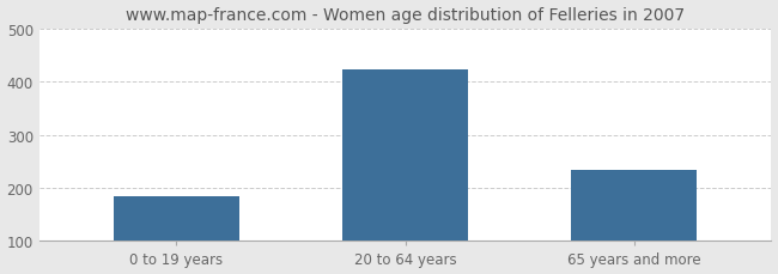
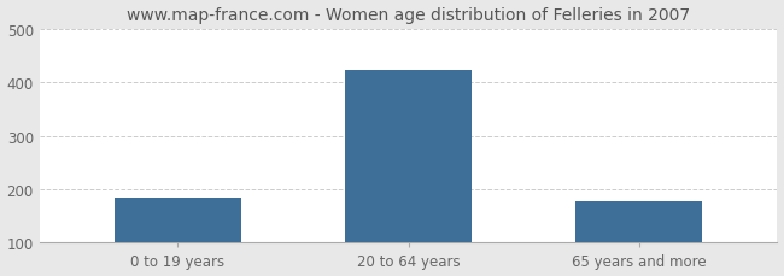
65 years and more: 235 -> 178
